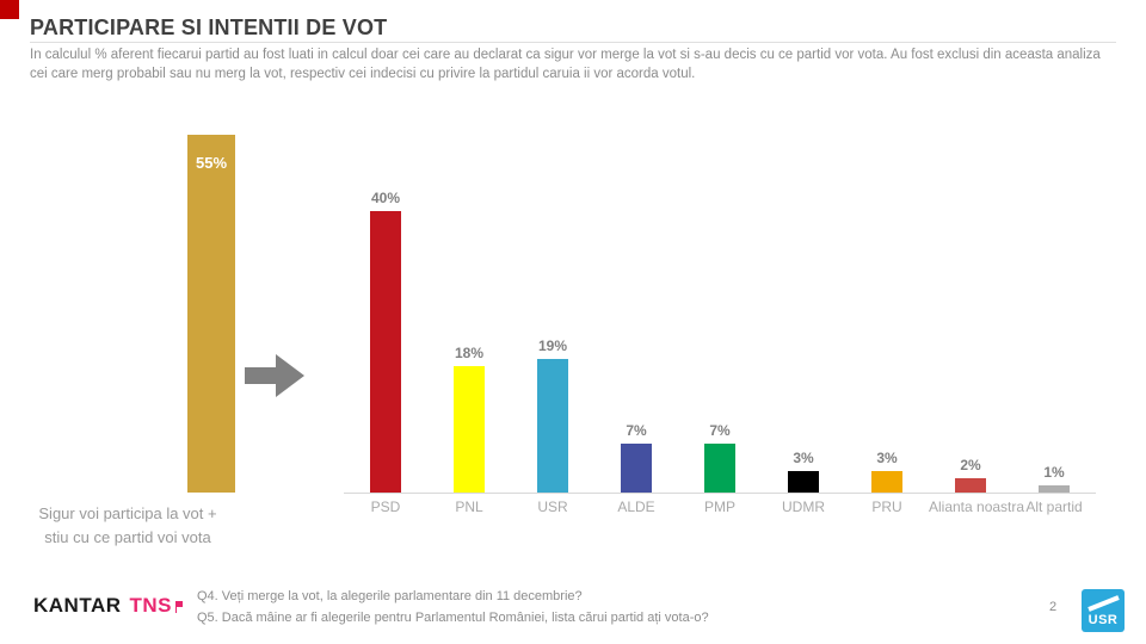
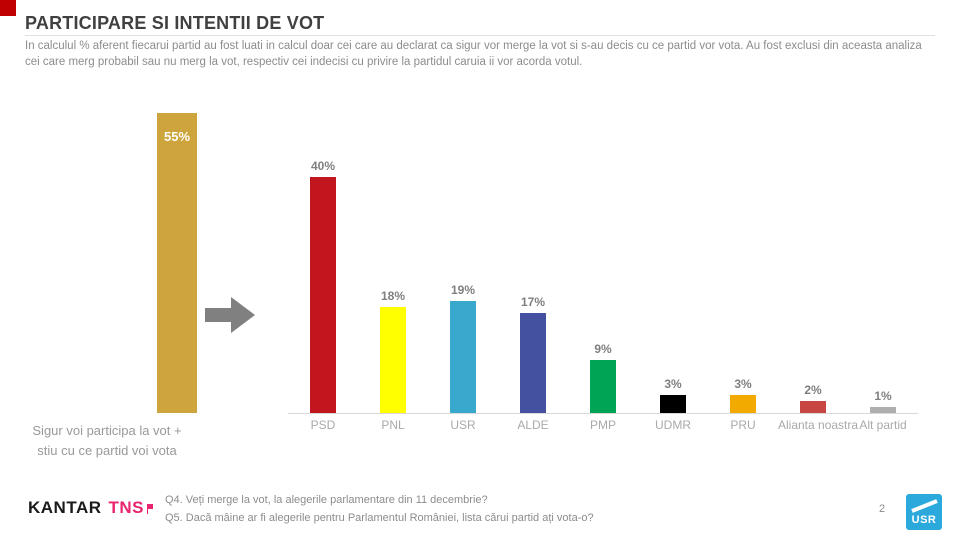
ALDE: 7% -> 17%
PMP: 7% -> 9%
